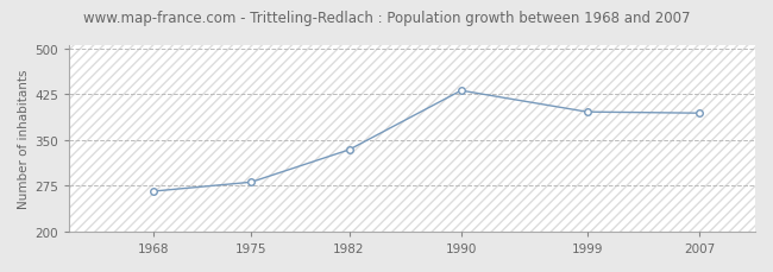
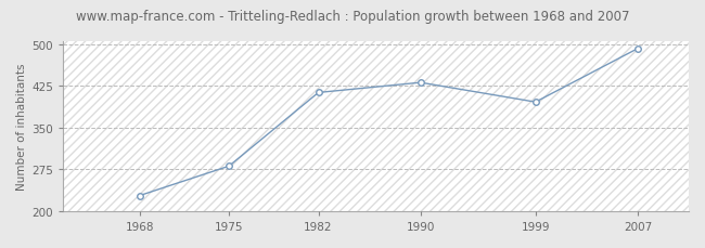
1968: 266 -> 228
1982: 334 -> 413
2007: 394 -> 492
